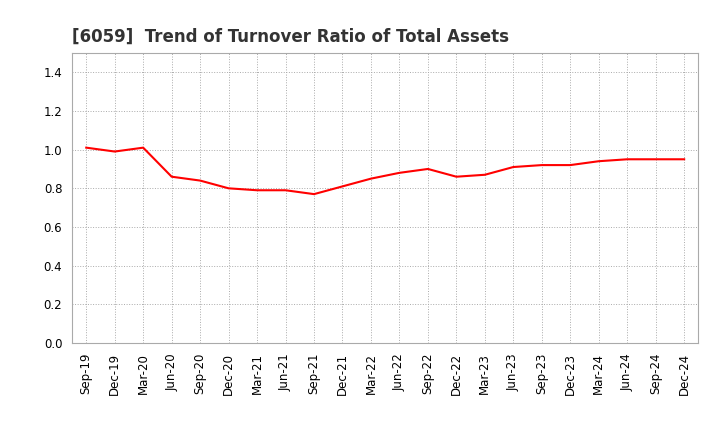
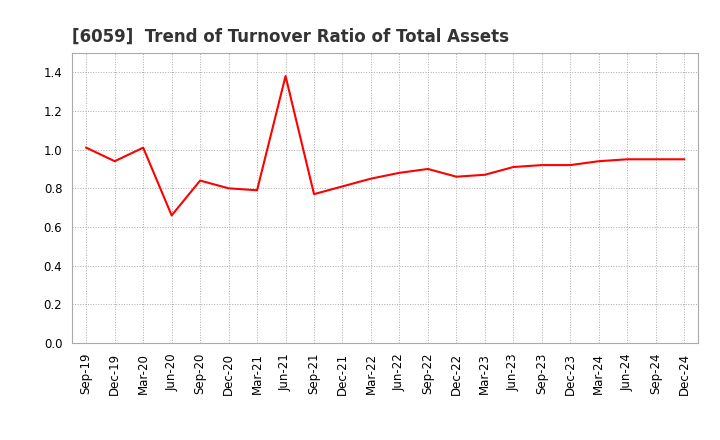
Dec-19: 0.99 -> 0.94
Jun-20: 0.86 -> 0.66
Jun-21: 0.79 -> 1.38
